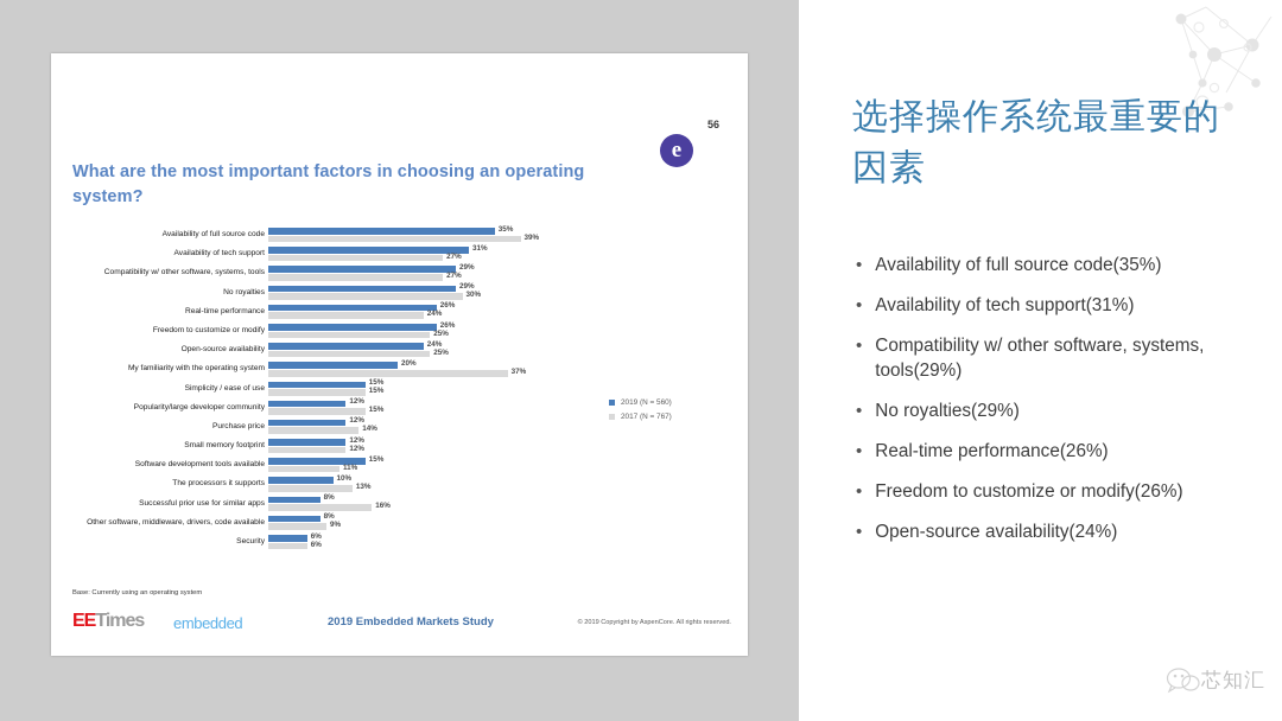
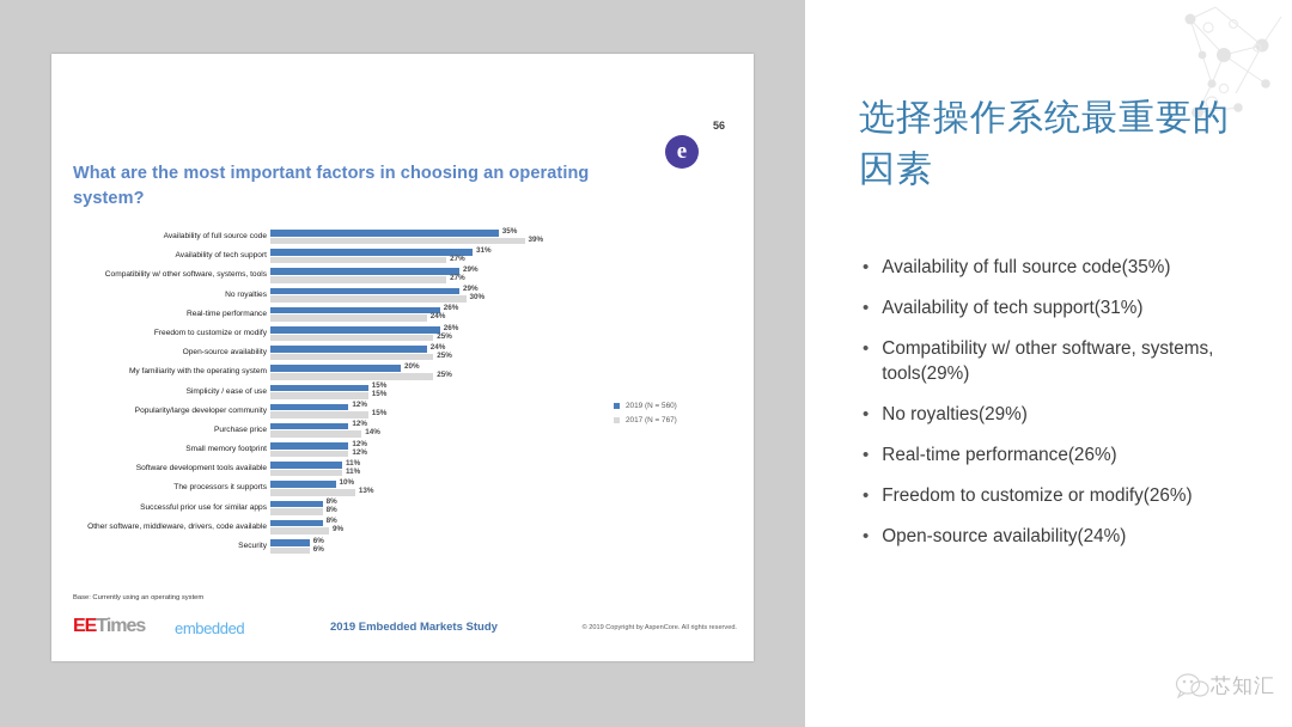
2017 (N = 767)/My familiarity with the operating system: 37% -> 25%
2019 (N = 560)/Software development tools available: 15% -> 11%
2017 (N = 767)/Successful prior use for similar apps: 16% -> 8%
